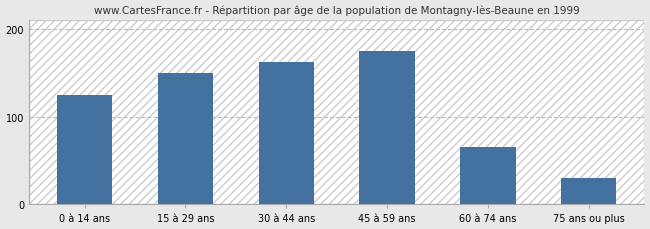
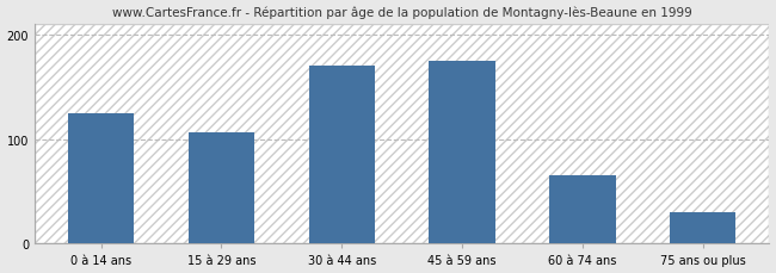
15 à 29 ans: 150 -> 106
30 à 44 ans: 162 -> 170
